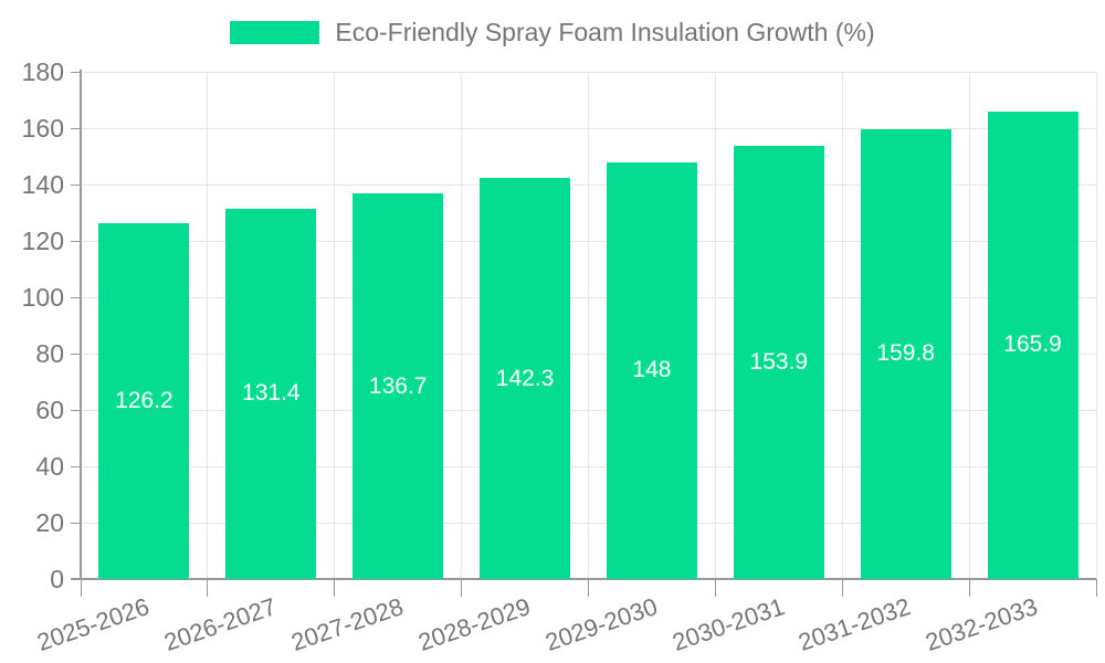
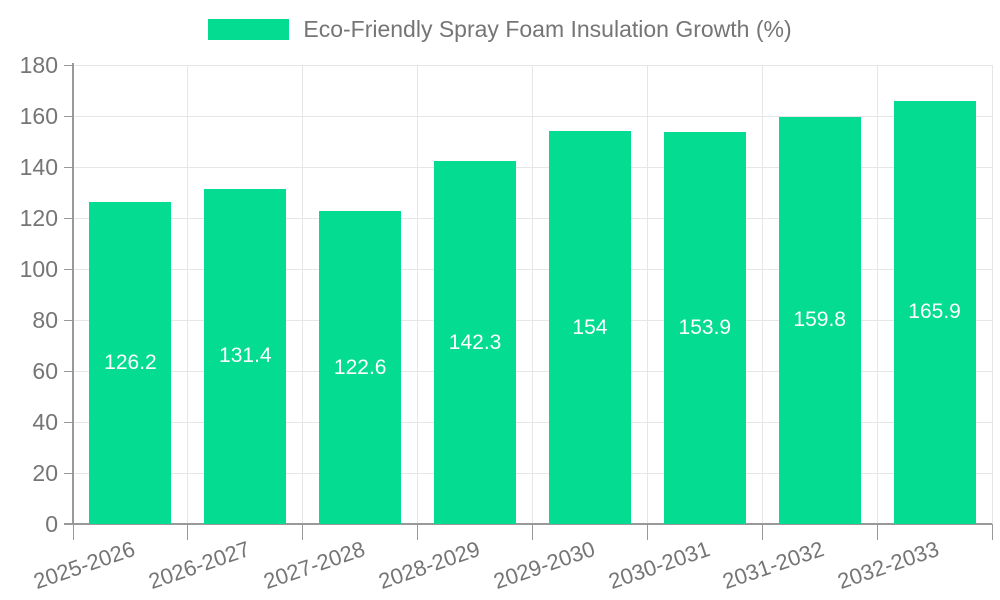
2027-2028: 136.7 -> 122.6
2029-2030: 148 -> 154
